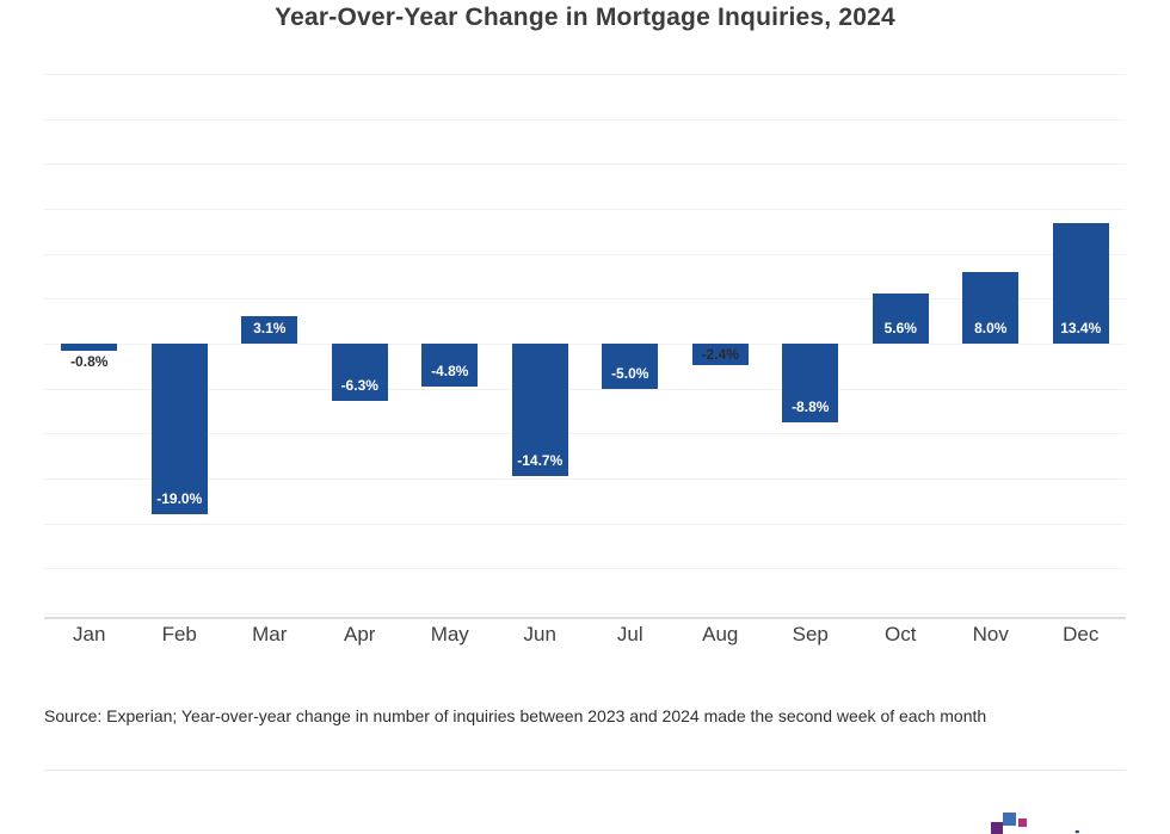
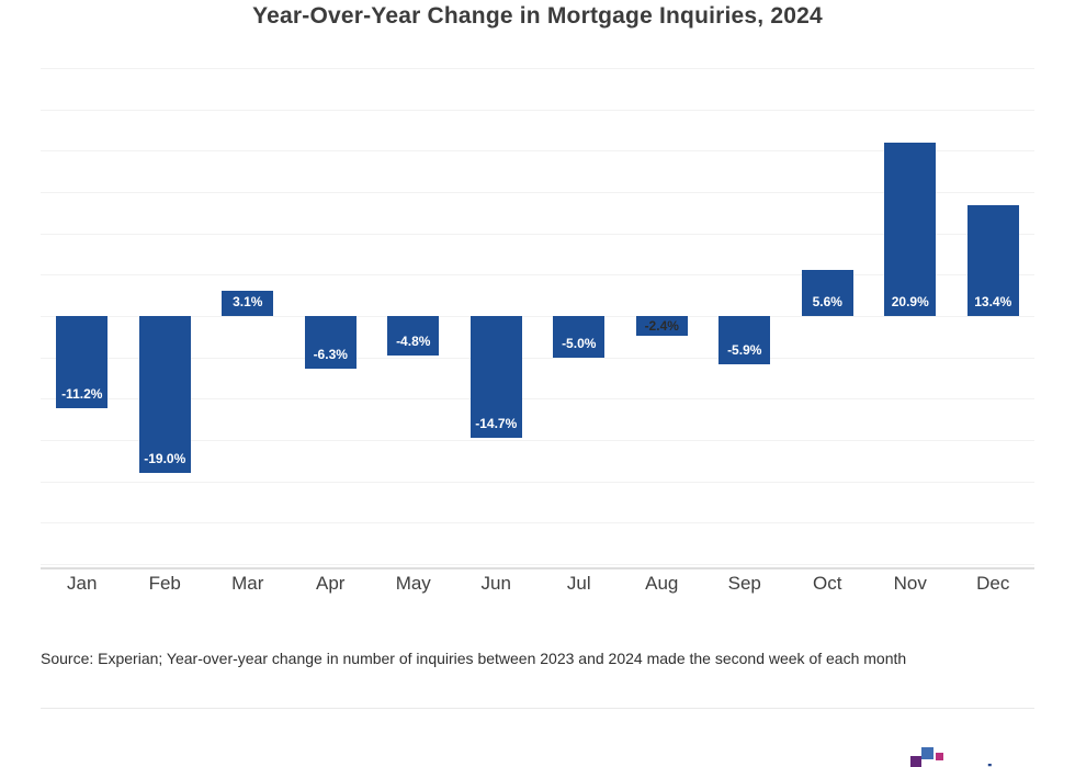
Jan: -0.8% -> -11.2%
Sep: -8.8% -> -5.9%
Nov: 8.0% -> 20.9%
